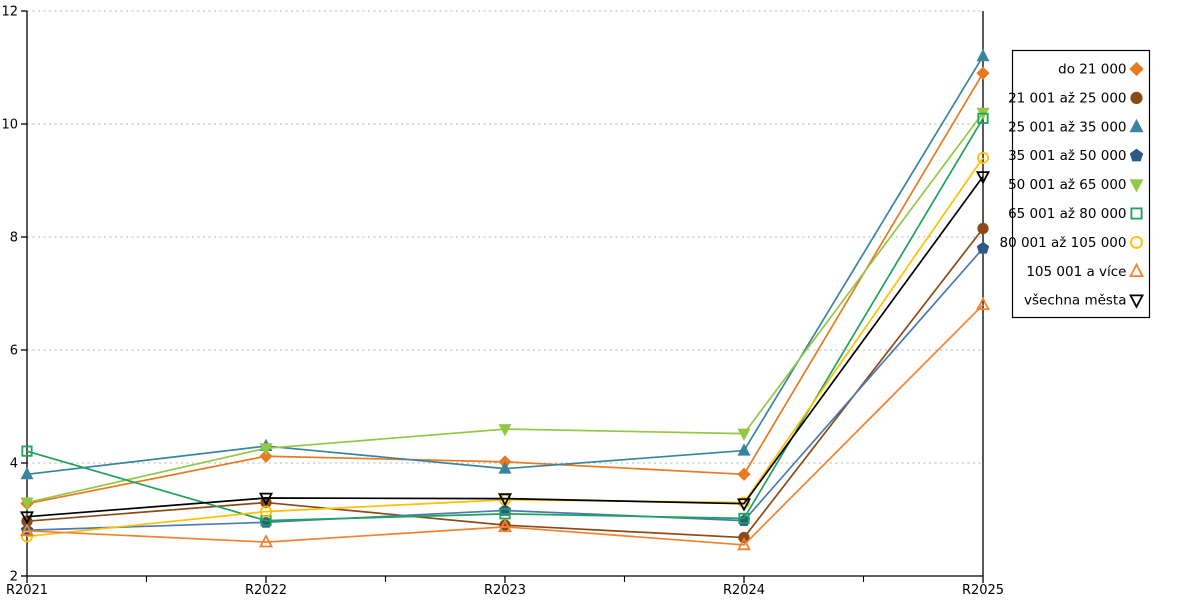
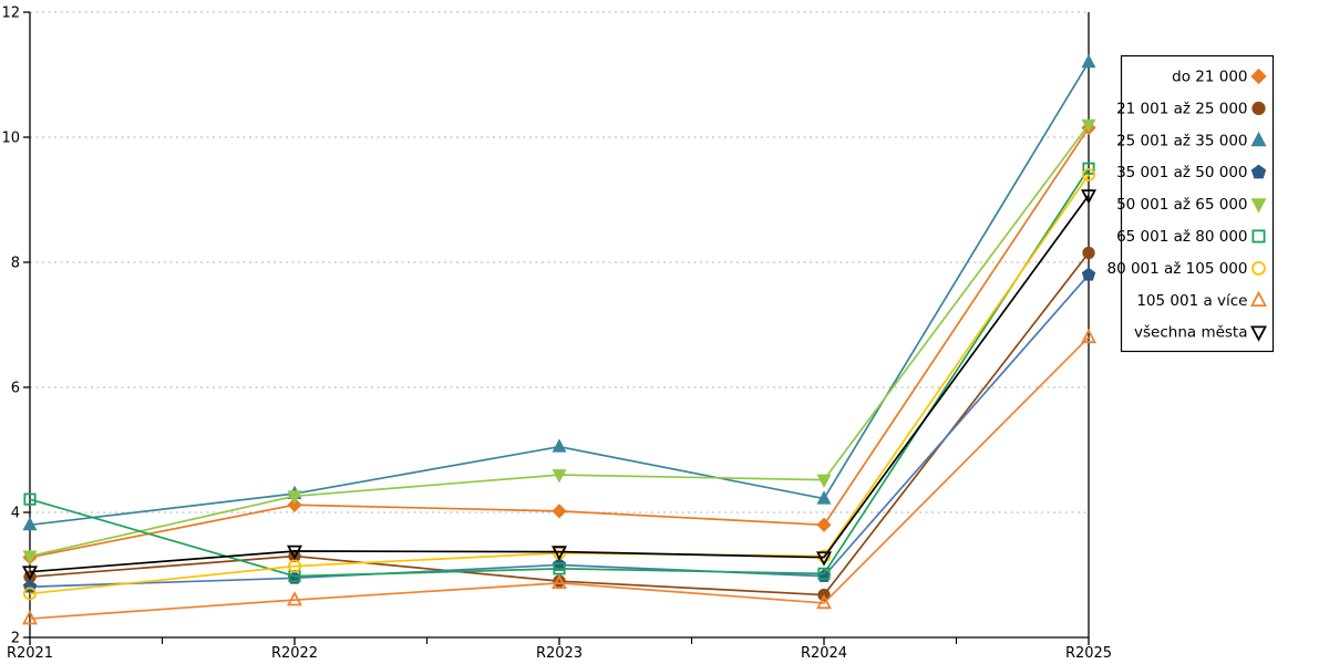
105 001 a více/R2021: 2.8 -> 2.3
25 001 až 35 000/R2023: 3.9 -> 5.0
do 21 000/R2025: 10.9 -> 10.2
65 001 až 80 000/R2025: 10.1 -> 9.5
